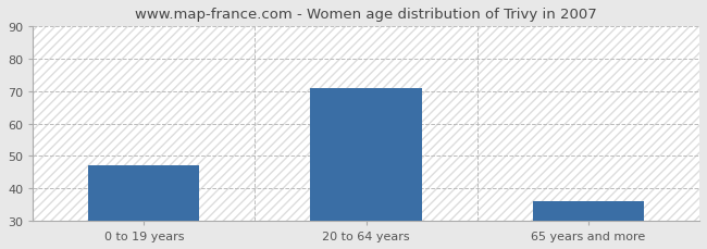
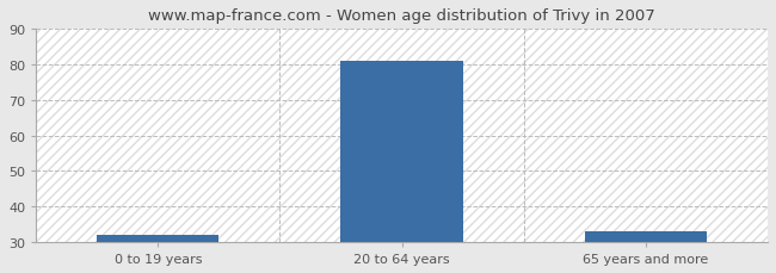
0 to 19 years: 47 -> 32
20 to 64 years: 71 -> 81
65 years and more: 36 -> 33
